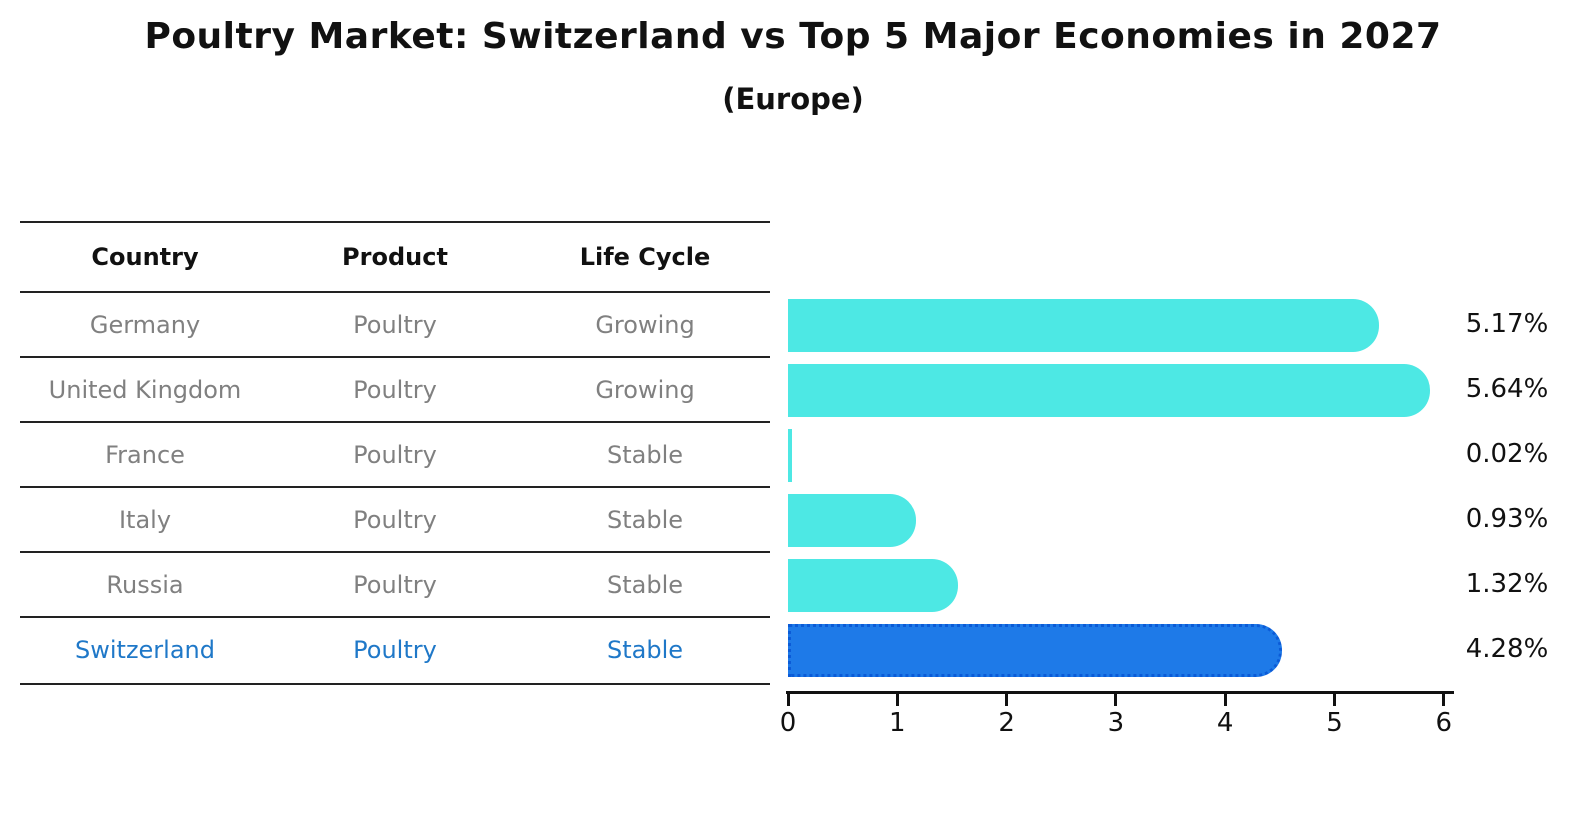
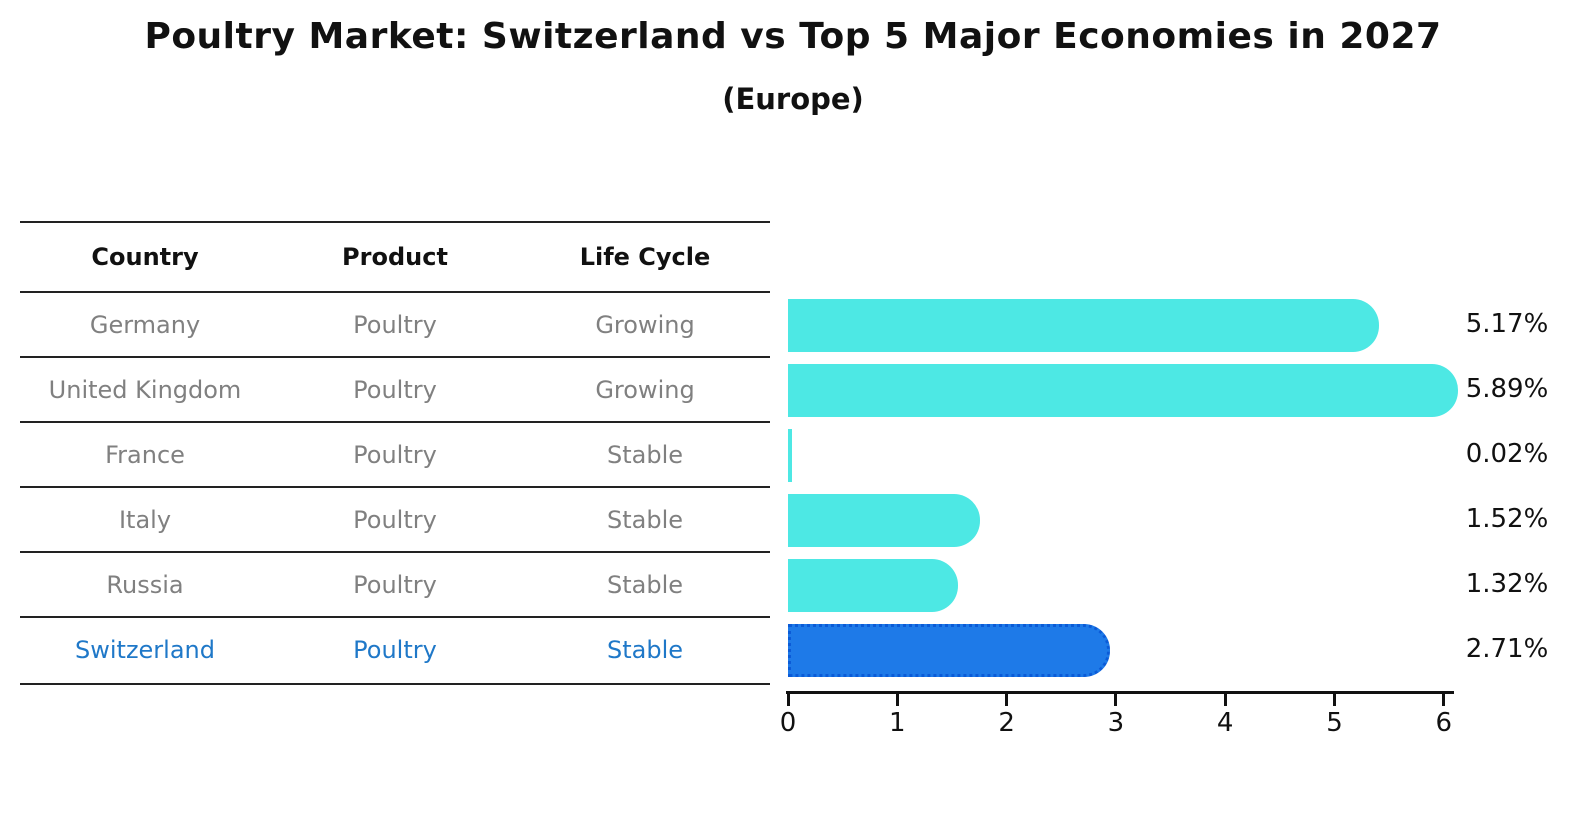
United Kingdom: 5.64% -> 5.89%
Italy: 0.93% -> 1.52%
Switzerland: 4.28% -> 2.71%
